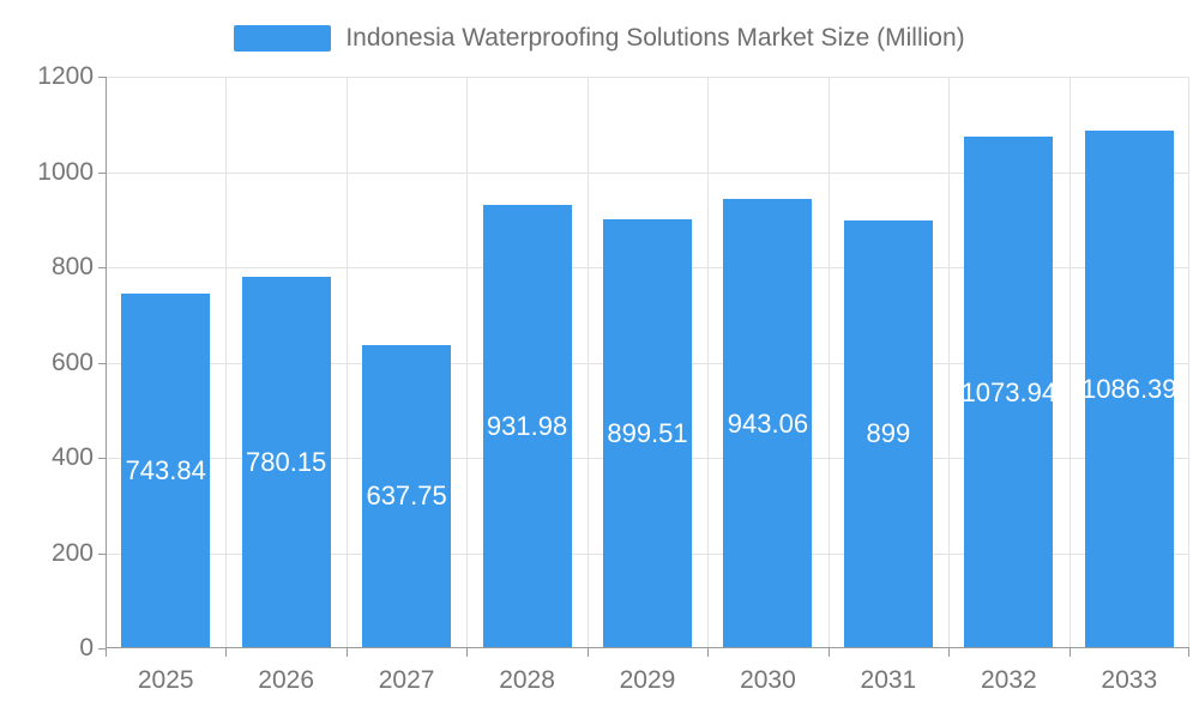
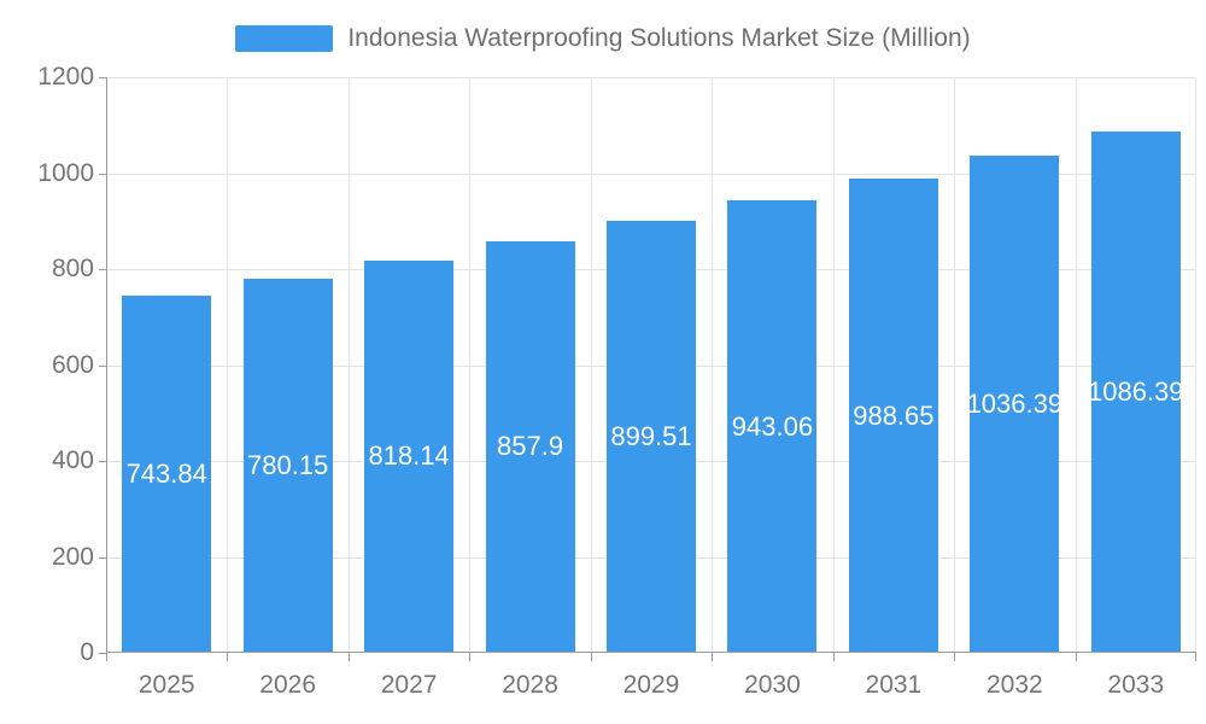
2027: 637.75 -> 818.14
2028: 931.98 -> 857.9
2031: 899 -> 988.65
2032: 1073.94 -> 1036.39
